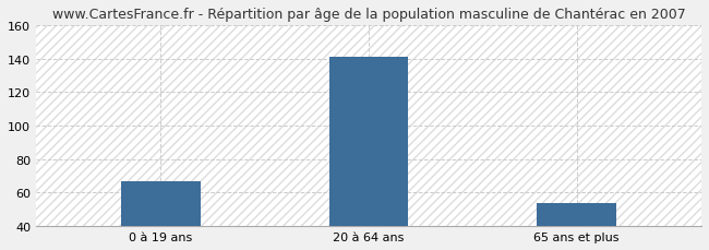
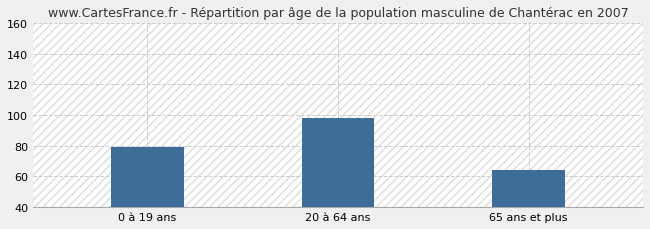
0 à 19 ans: 67 -> 79
20 à 64 ans: 141 -> 98
65 ans et plus: 54 -> 64
